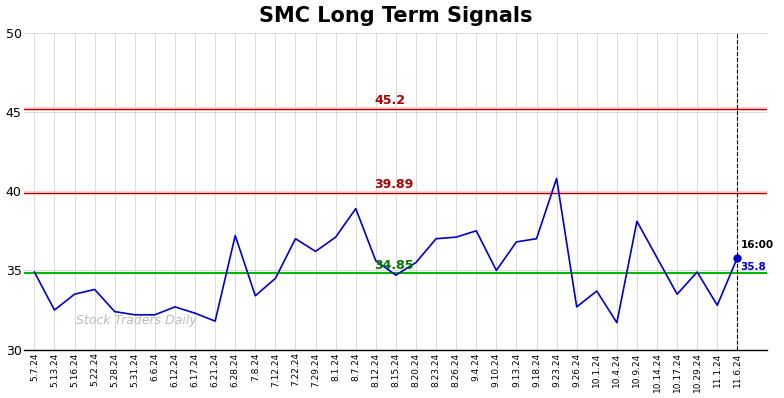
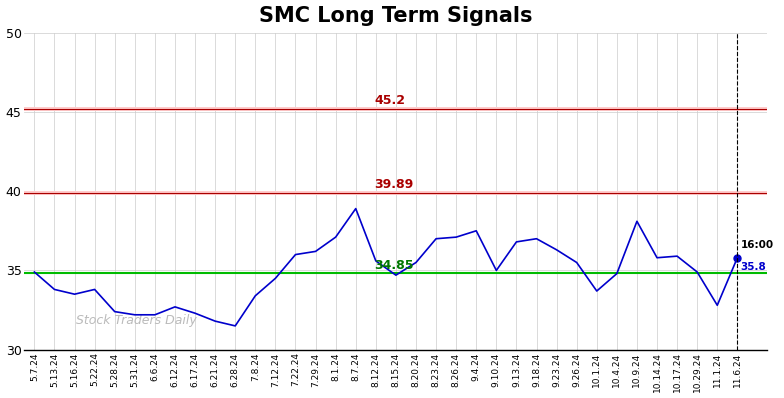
5.13.24: 32.5 -> 33.8
6.28.24: 37.2 -> 31.5
7.22.24: 37.0 -> 36.0
9.23.24: 40.8 -> 36.3
9.26.24: 32.7 -> 35.5
10.4.24: 31.7 -> 34.8
10.17.24: 33.5 -> 35.9
